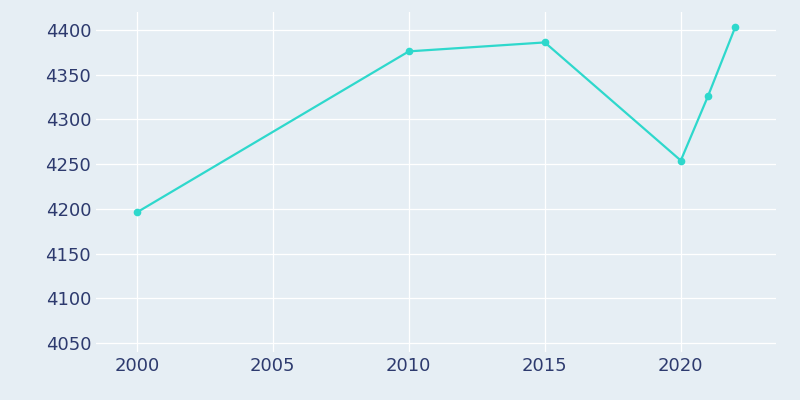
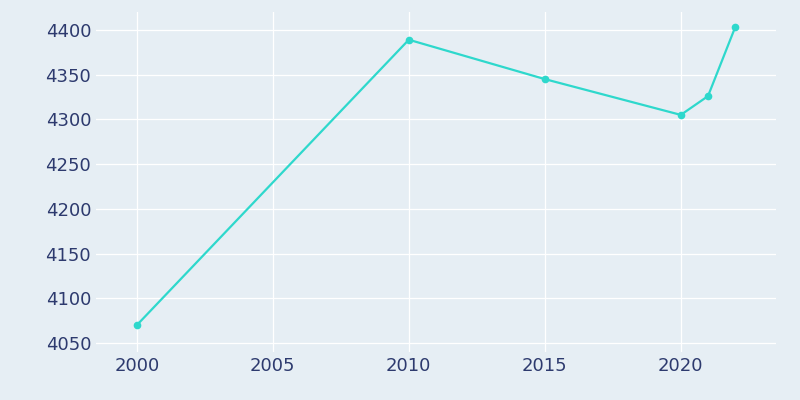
2000: 4196 -> 4070
2010: 4376 -> 4389
2015: 4386 -> 4345
2020: 4254 -> 4305
